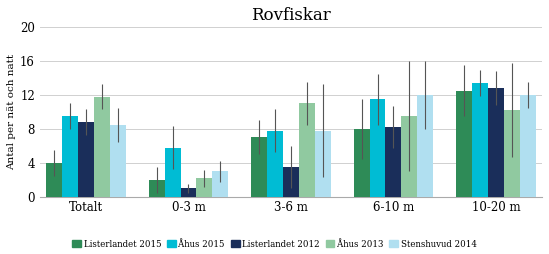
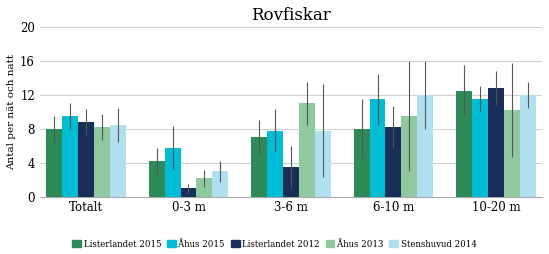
Listerlandet 2015/Totalt: 4.0 -> 8.0
Åhus 2013/Totalt: 11.8 -> 8.2
Listerlandet 2015/0-3 m: 2.0 -> 4.2
Åhus 2015/10-20 m: 13.4 -> 11.5
